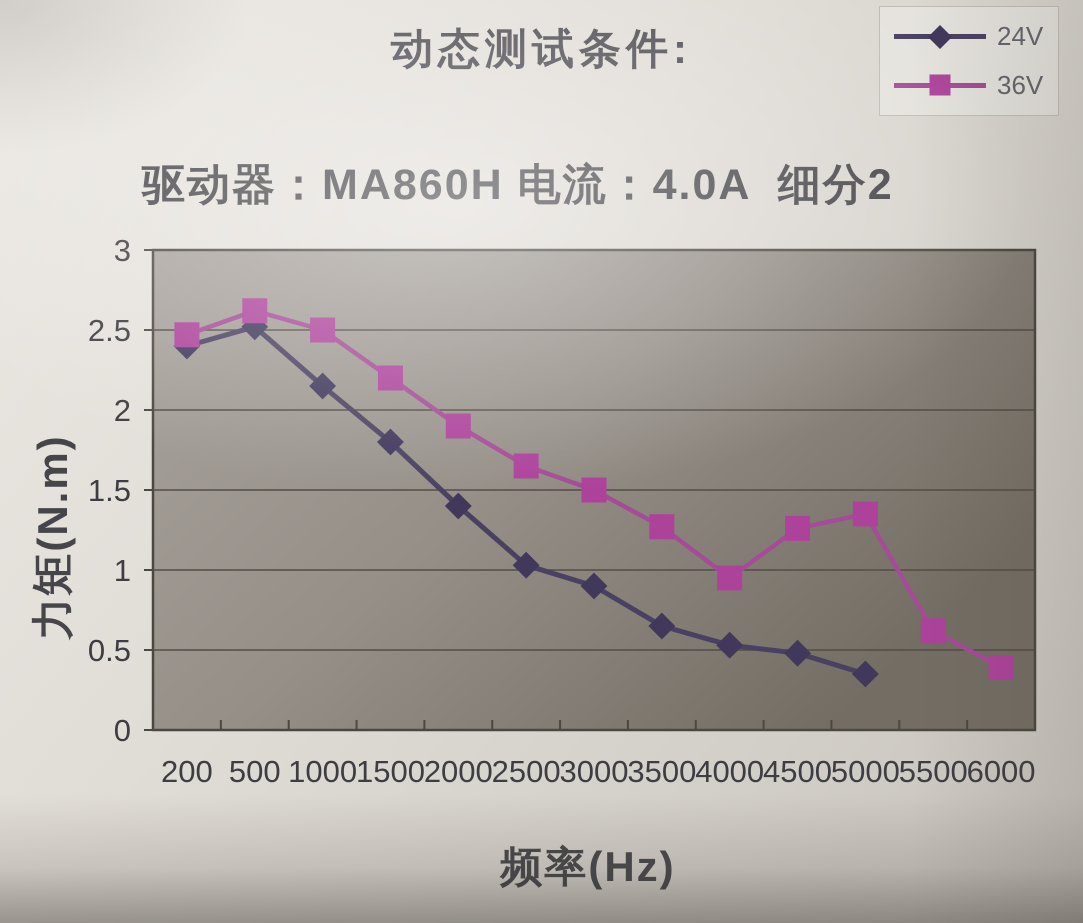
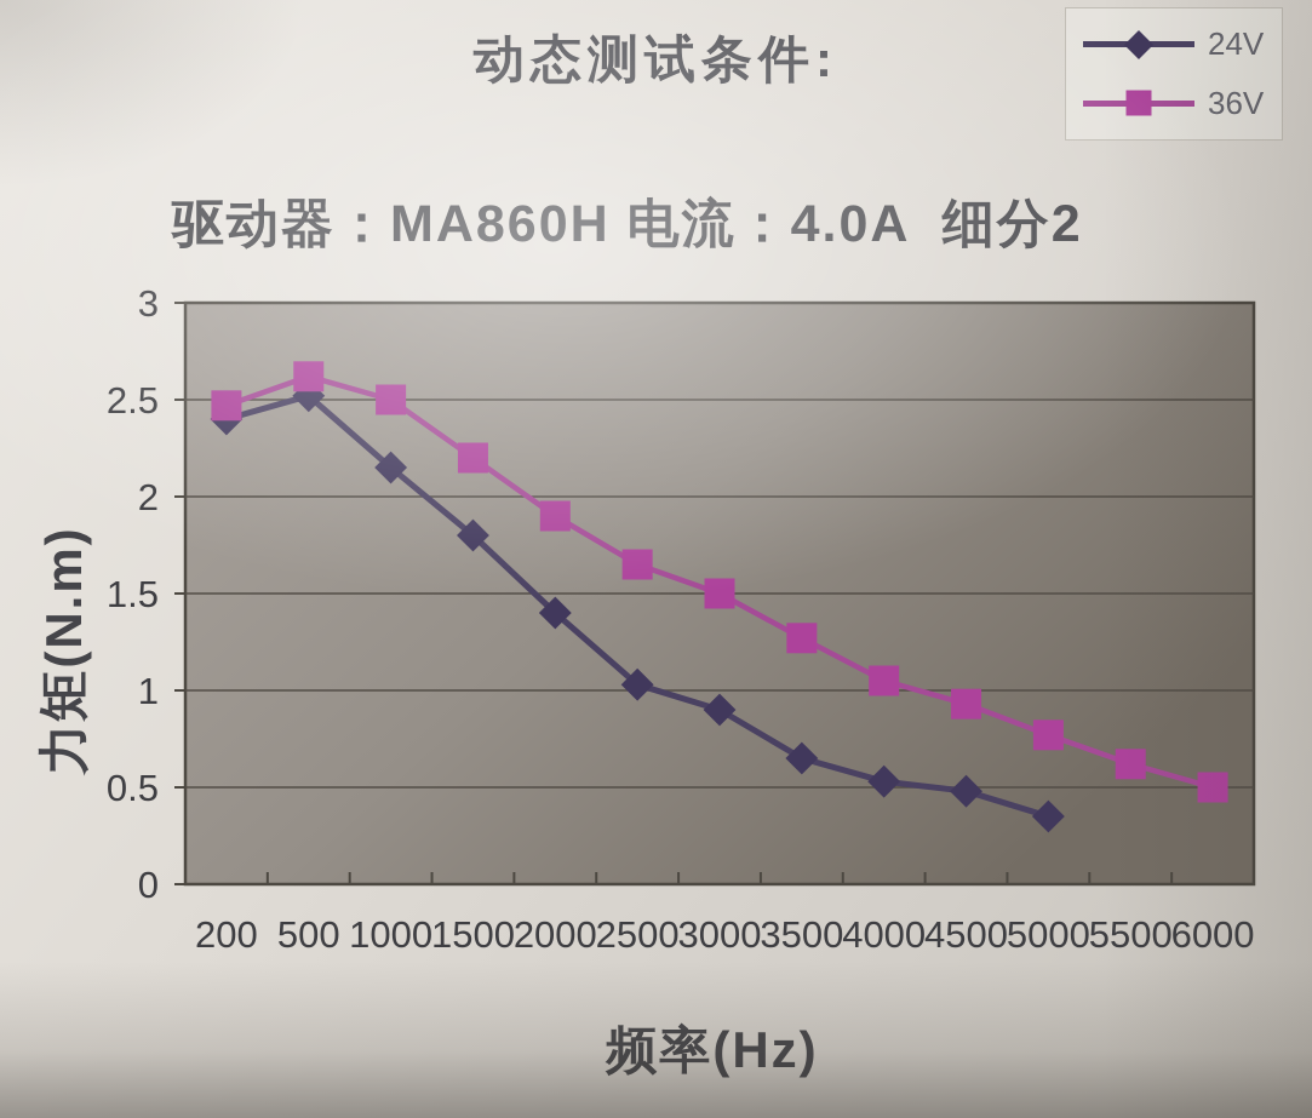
36V/4000: 0.95 -> 1.05
36V/4500: 1.26 -> 0.93
36V/5000: 1.35 -> 0.77
36V/6000: 0.39 -> 0.50
